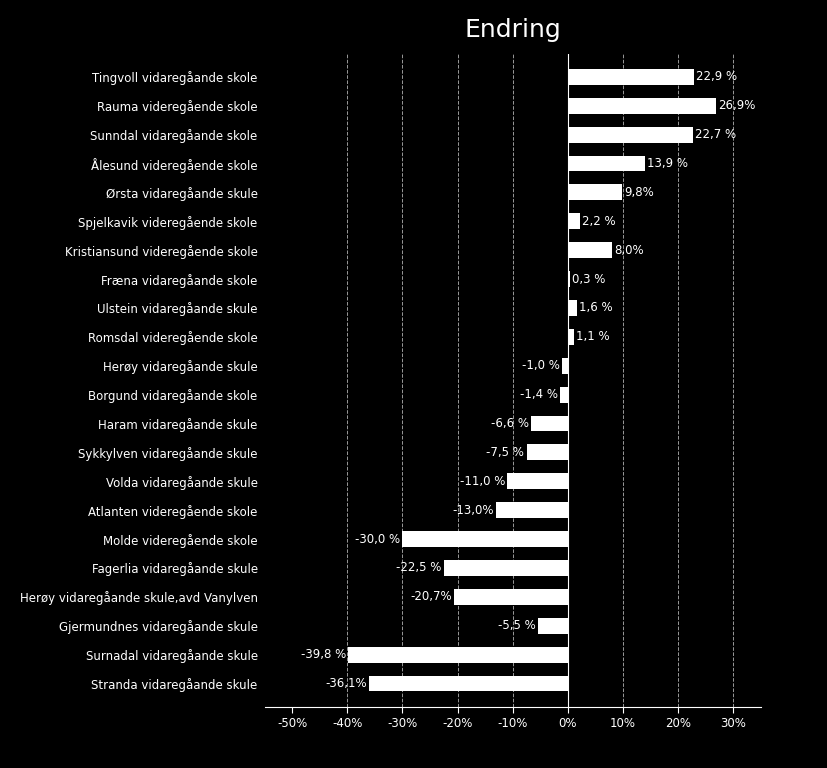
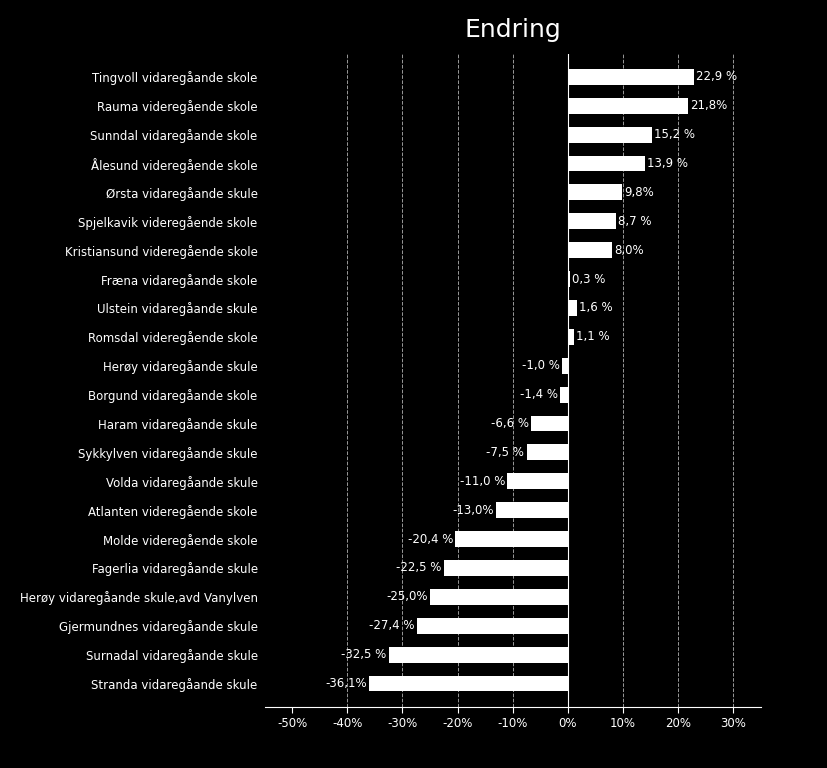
Rauma videregående skole: 26,9% -> 21,8%
Sunndal vidaregåande skole: 22,7 -> 15,2
Spjelkavik videregående skole: 2,2 -> 8,7
Molde videregående skole: -30,0 -> -20,4
Herøy vidaregåande skule,avd Vanylven: -20,7% -> -25,0%
Gjermundnes vidaregåande skule: -5,5 -> -27,4
Surnadal vidaregåande skule: -39,8 -> -32,5
